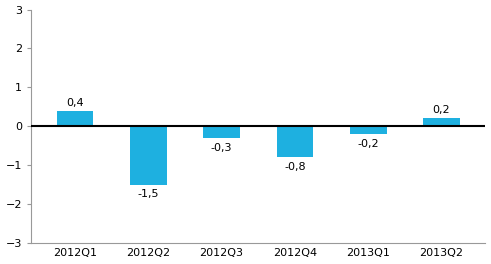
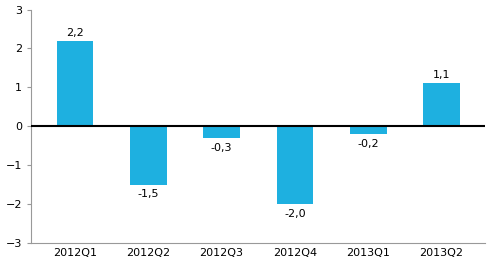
2012Q1: 0,4 -> 2,2
2012Q4: -0,8 -> -2,0
2013Q2: 0,2 -> 1,1
